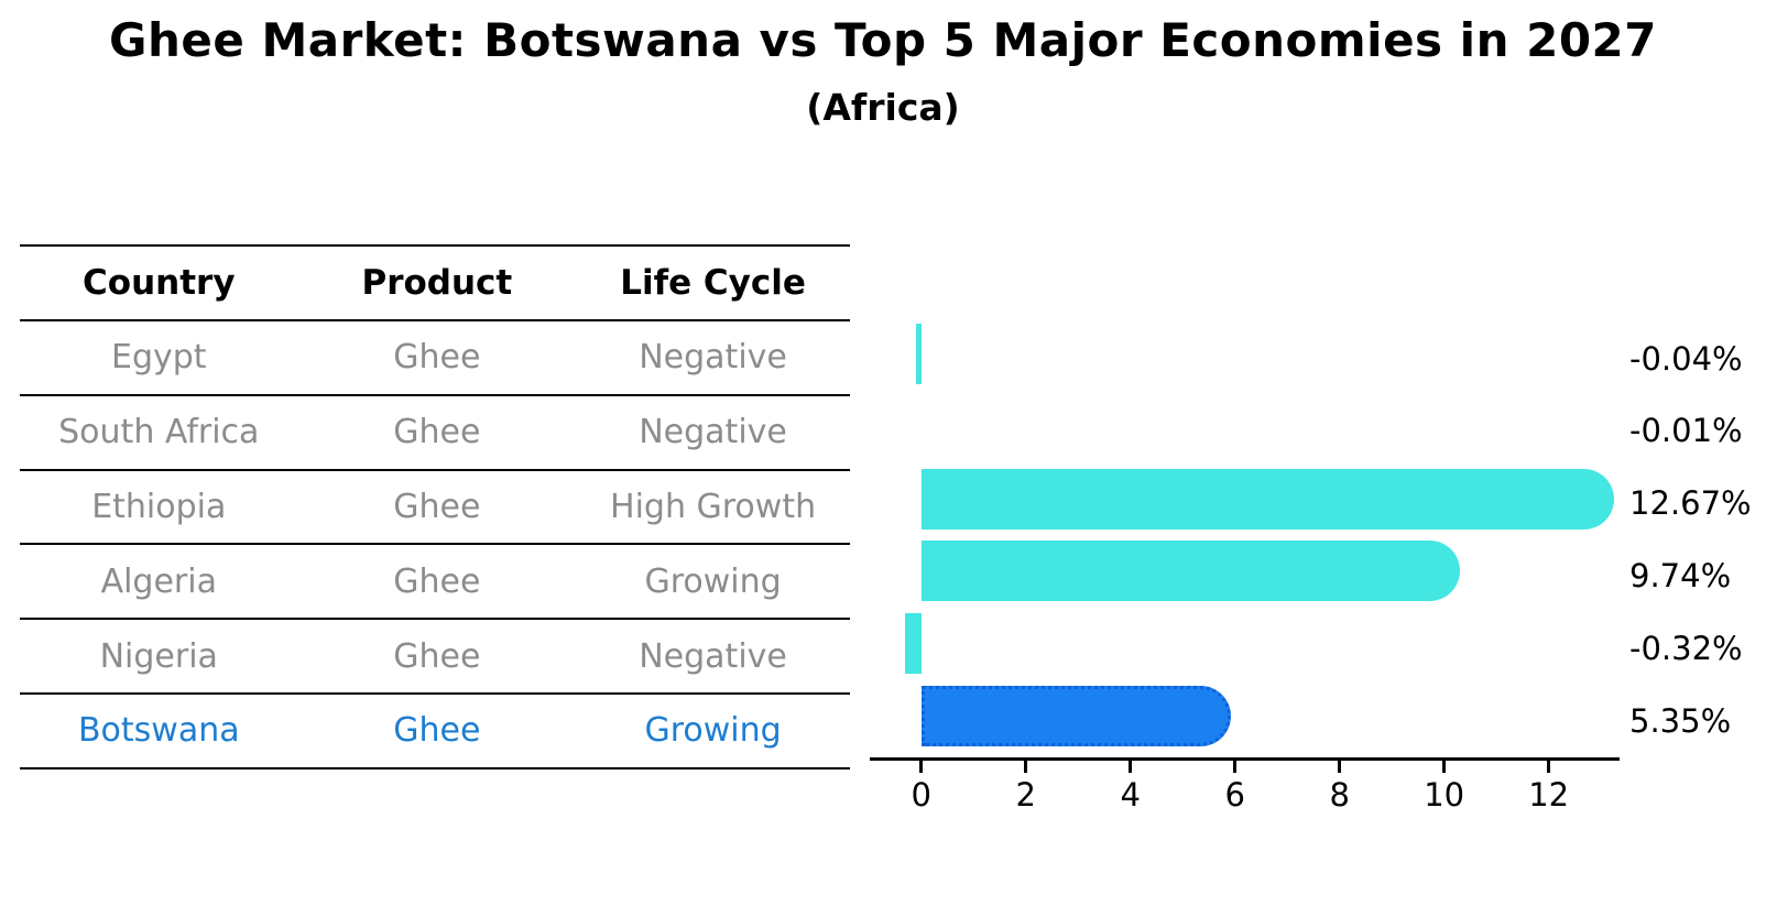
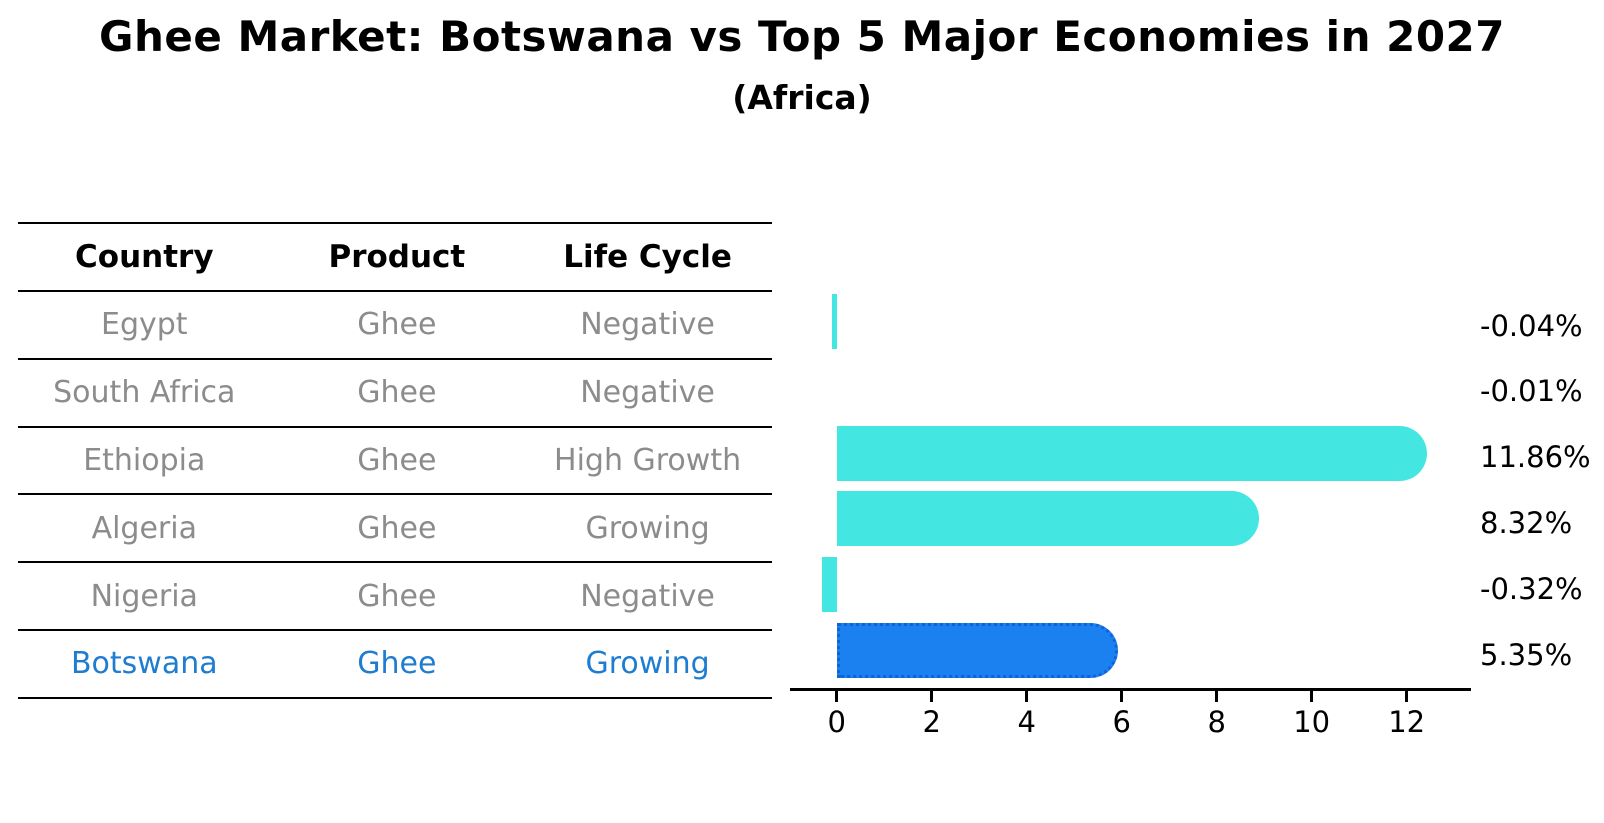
Ethiopia: 12.67% -> 11.86%
Algeria: 9.74% -> 8.32%
